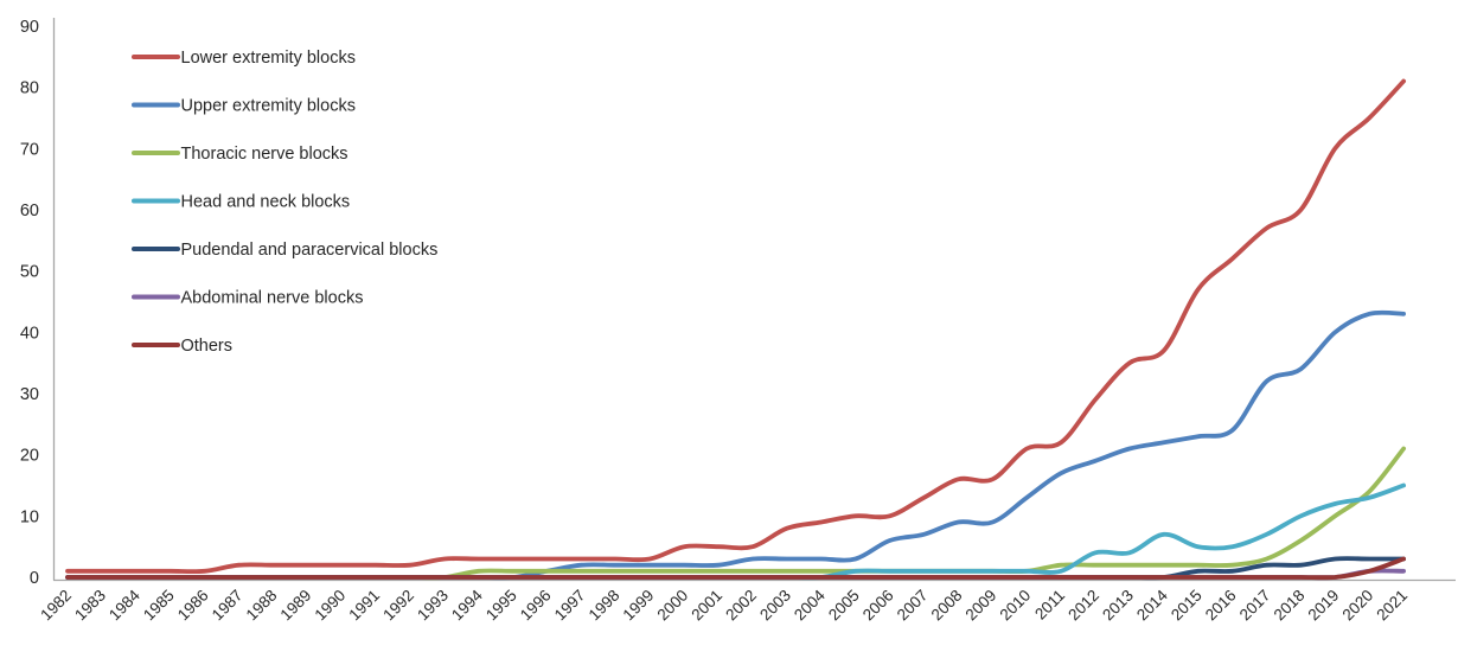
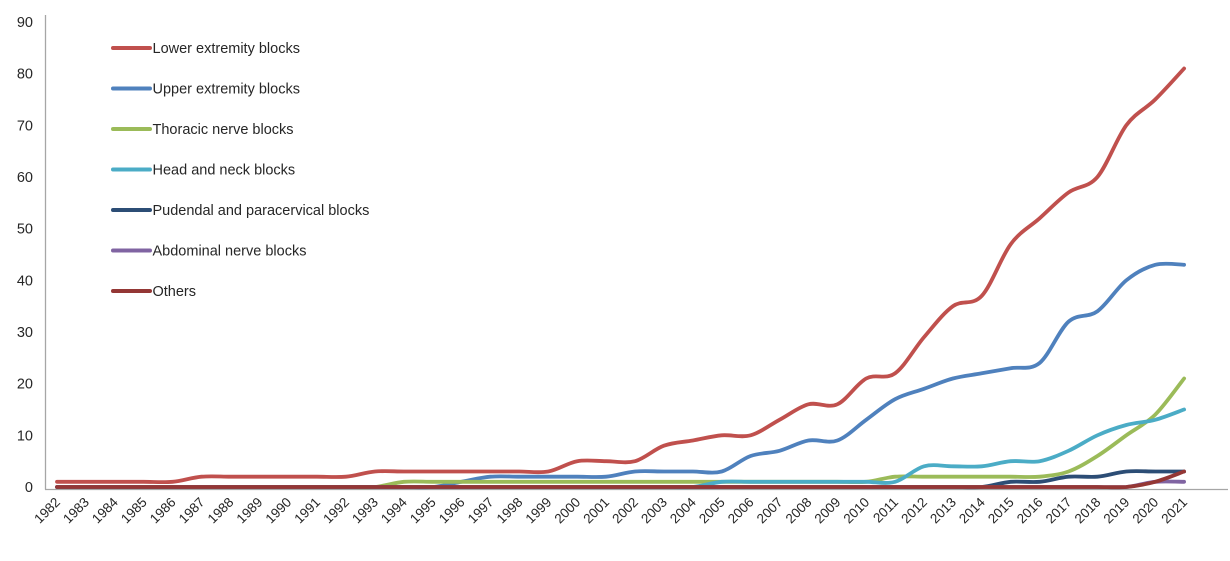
Head and neck blocks/2014: 7 -> 4
